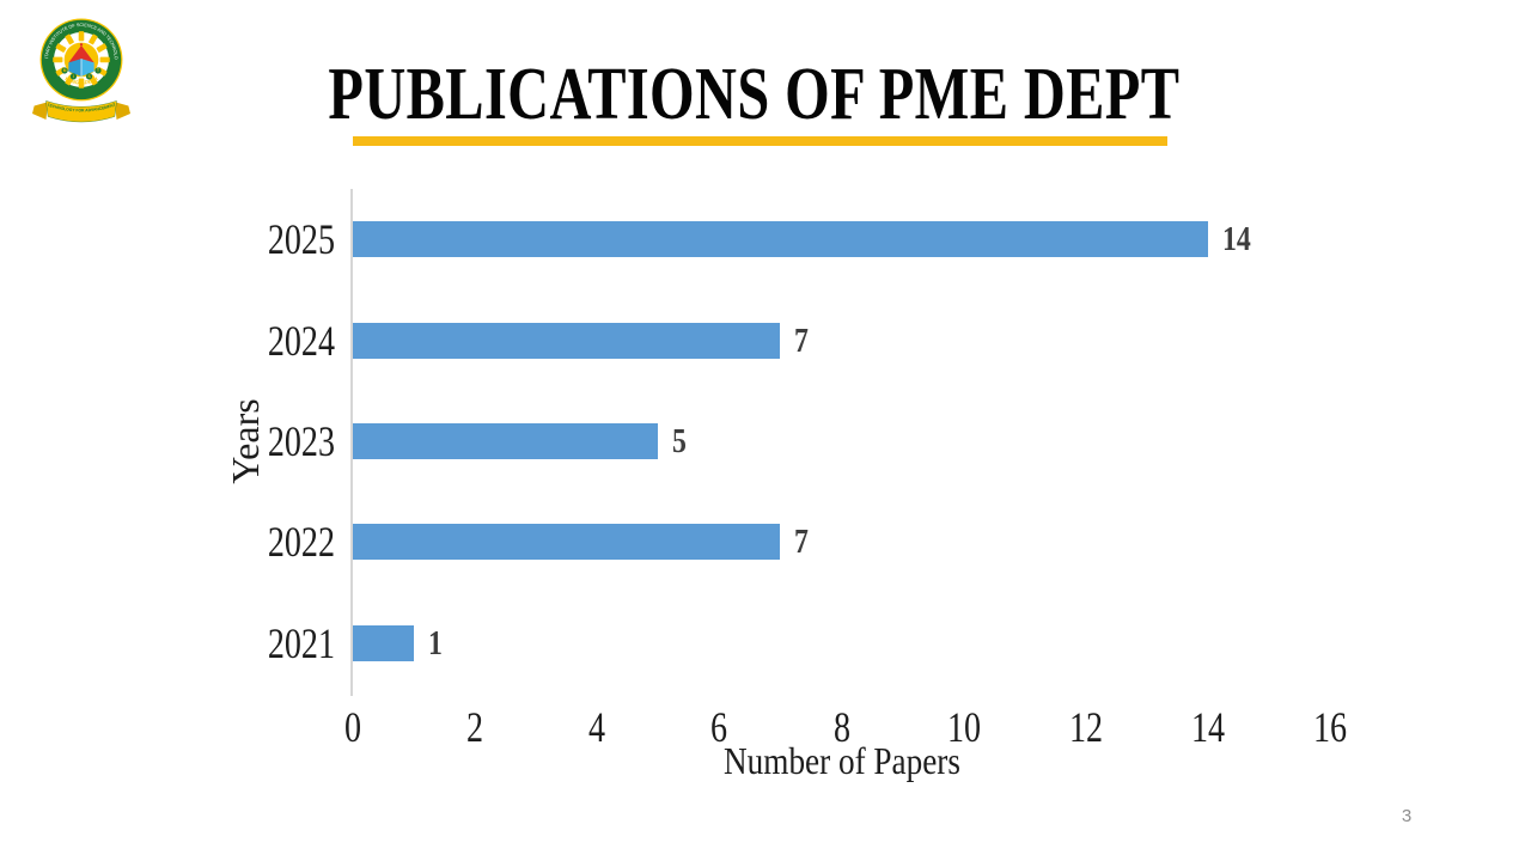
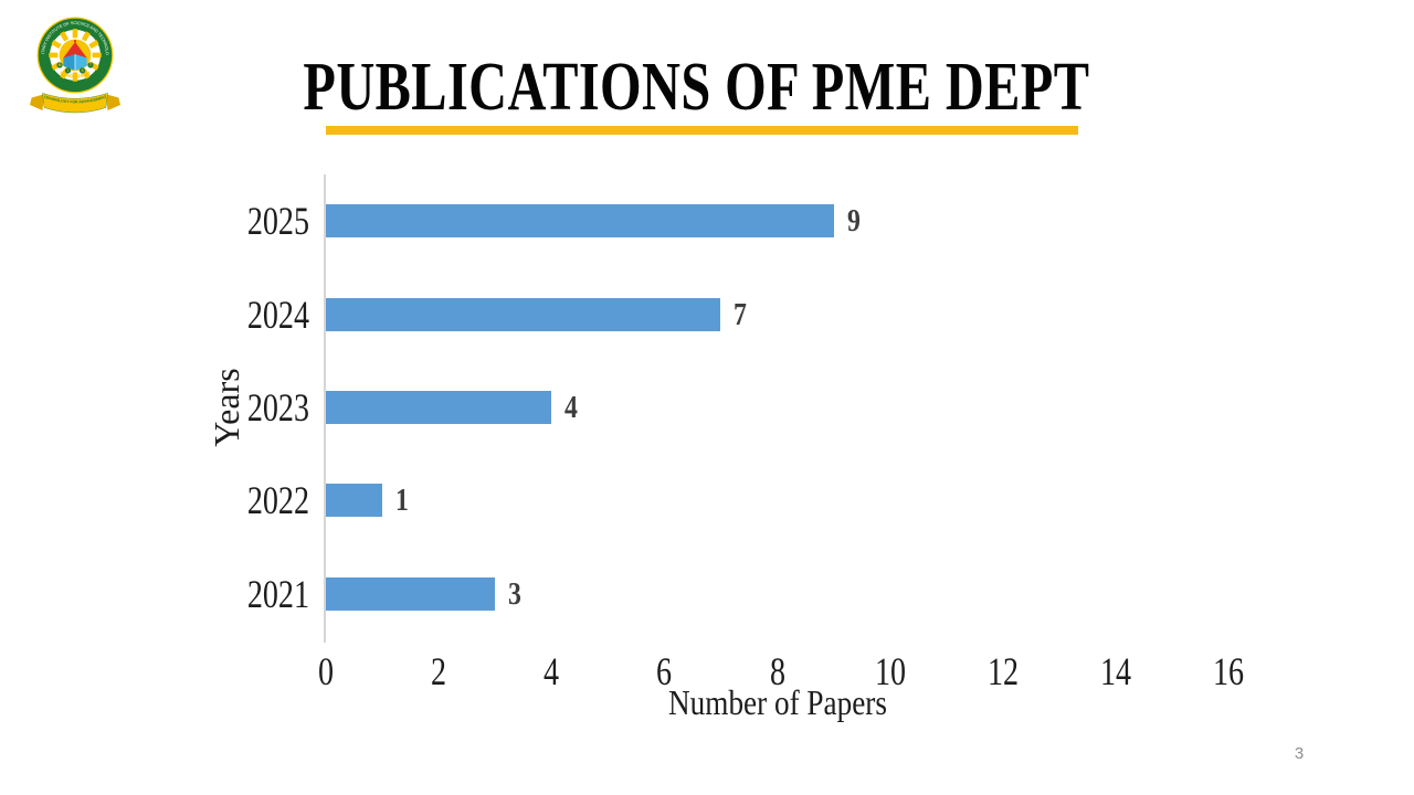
2025: 14 -> 9
2023: 5 -> 4
2022: 7 -> 1
2021: 1 -> 3
